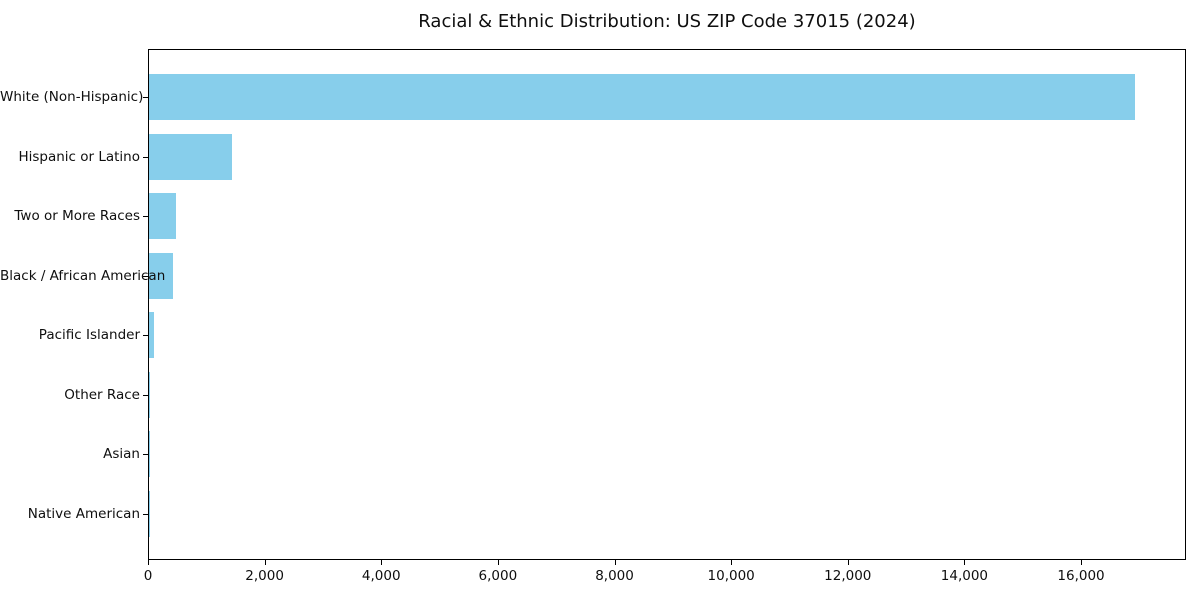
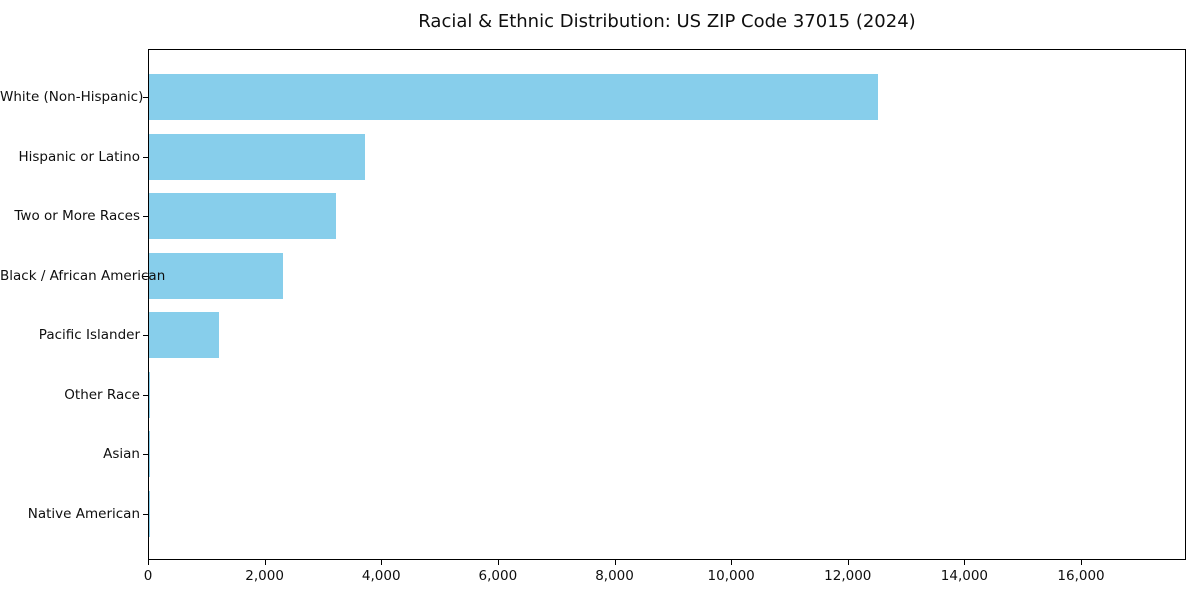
White (Non-Hispanic): 16900 -> 12500
Hispanic or Latino: 1400 -> 3700
Two or More Races: 500 -> 3200
Black / African American: 400 -> 2300
Pacific Islander: 100 -> 1200
